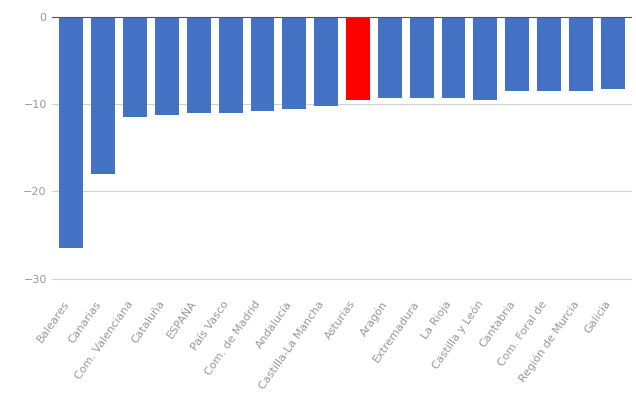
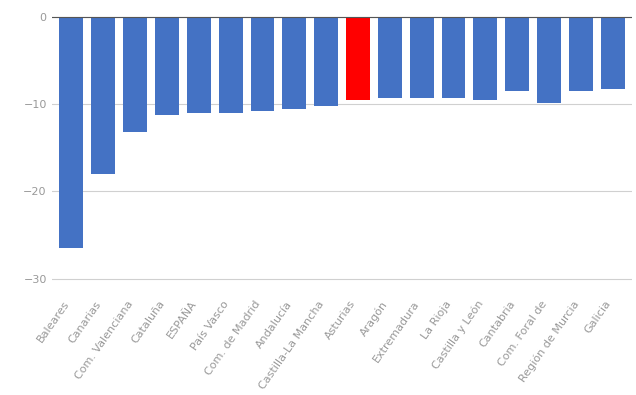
Com. Valenciana: -11.5 -> -13.2
Com. Foral de: -8.5 -> -9.8
